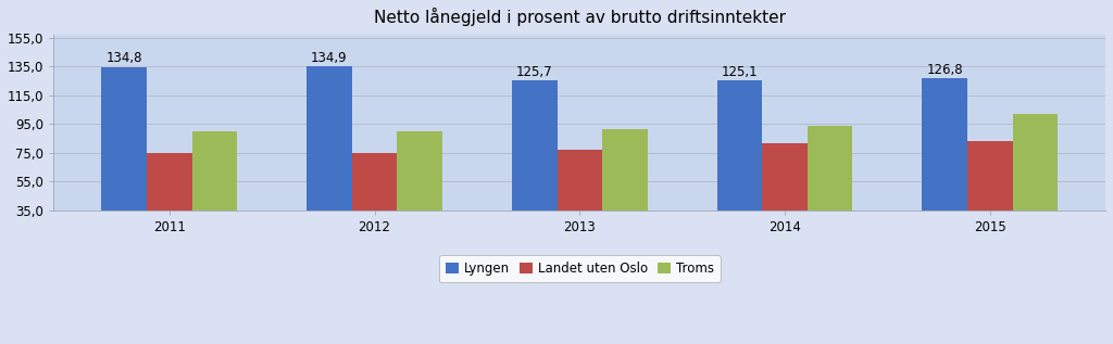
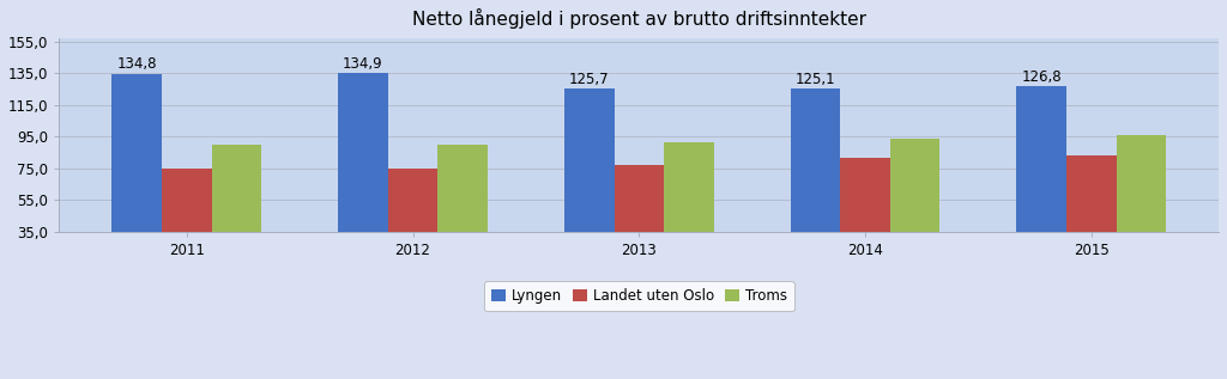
Troms/2015: 102 -> 96
